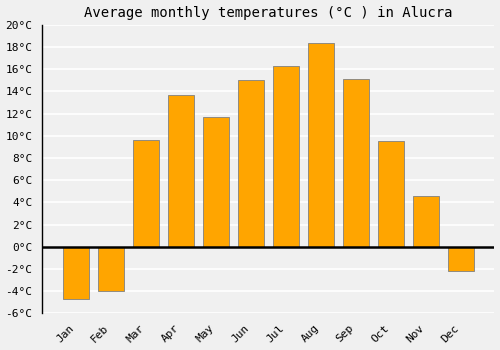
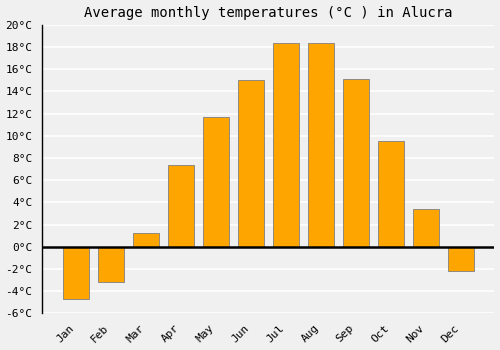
Feb: -4.0°C -> -3.2°C
Mar: 9.6°C -> 1.2°C
Apr: 13.7°C -> 7.4°C
Jul: 16.3°C -> 18.4°C
Nov: 4.6°C -> 3.4°C
